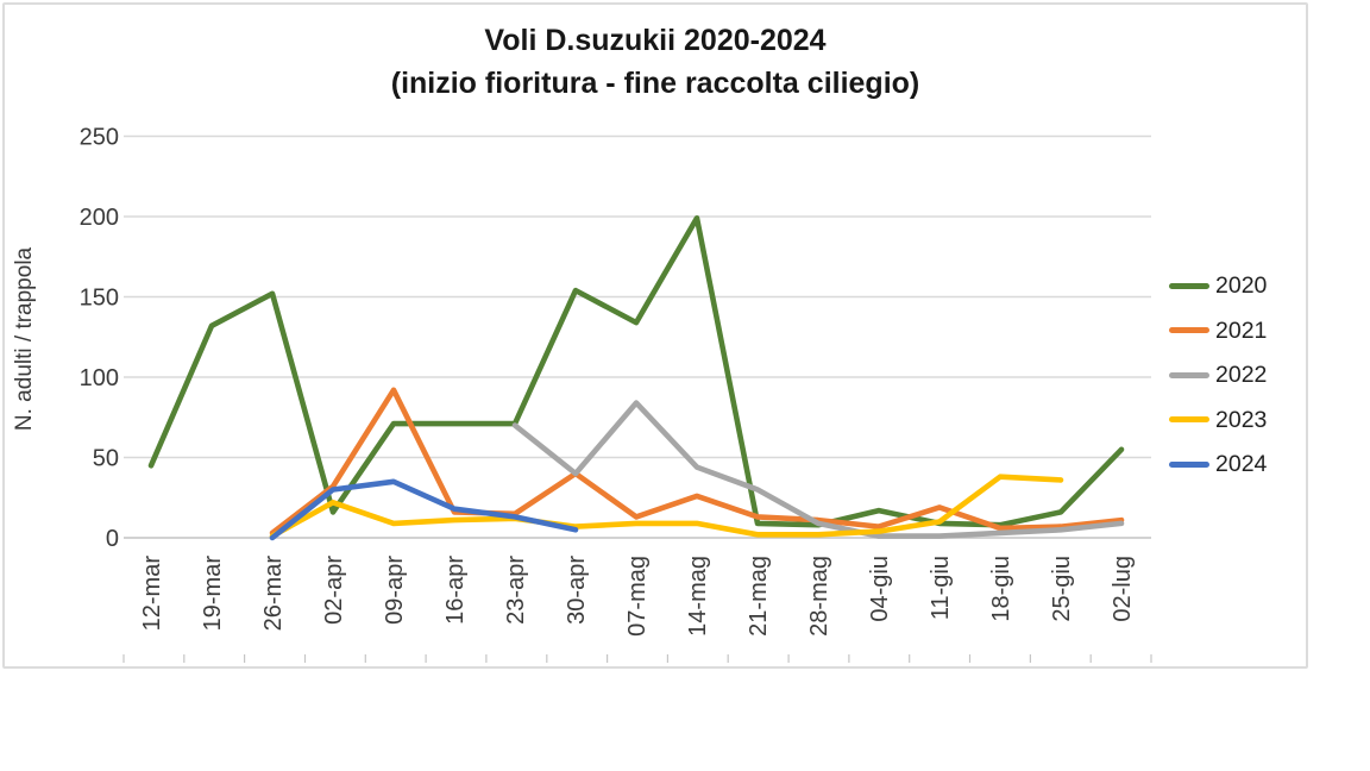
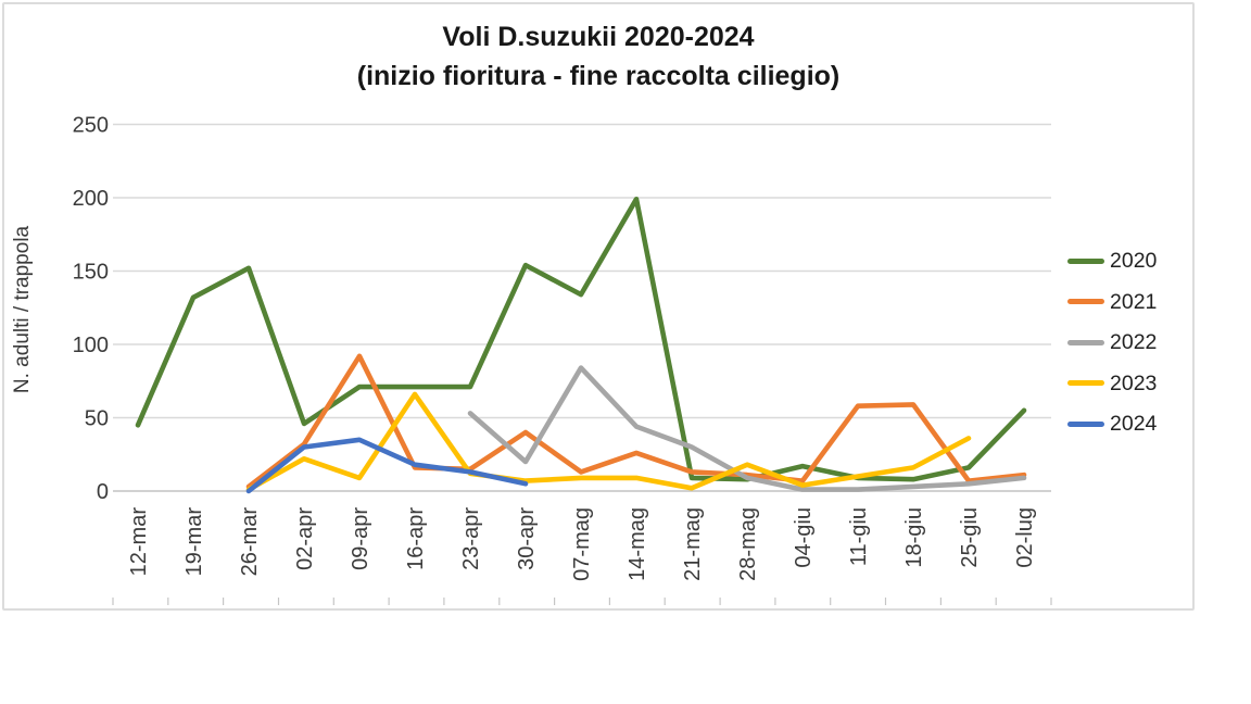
2020/02-apr: 16 -> 46
2023/16-apr: 11 -> 66
2022/23-apr: 70 -> 53
2022/30-apr: 40 -> 20
2023/28-mag: 2 -> 18
2021/11-giu: 19 -> 58
2021/18-giu: 6 -> 59
2023/18-giu: 38 -> 16
